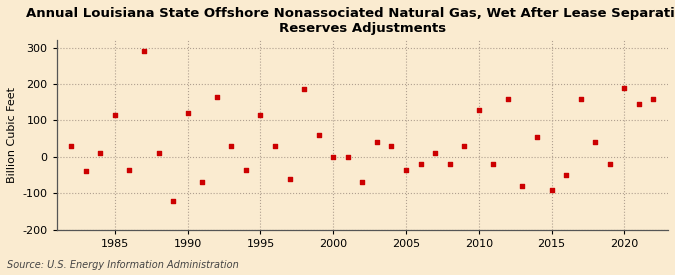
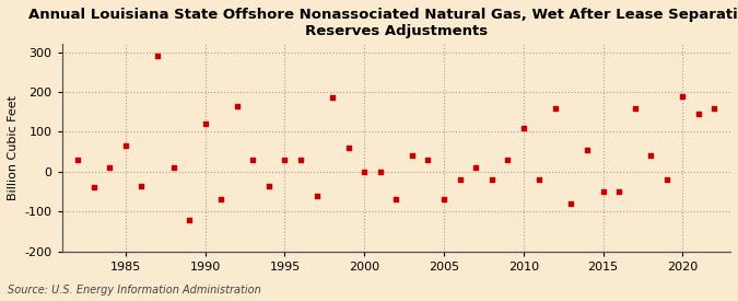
1985: 115 -> 65
1995: 115 -> 30
2005: -35 -> -70
2010: 130 -> 110
2015: -90 -> -50
